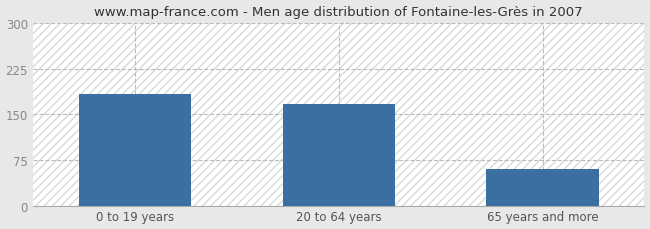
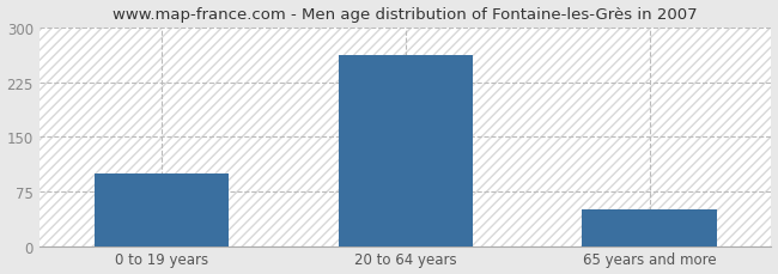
0 to 19 years: 184 -> 100
20 to 64 years: 166 -> 262
65 years and more: 60 -> 50
